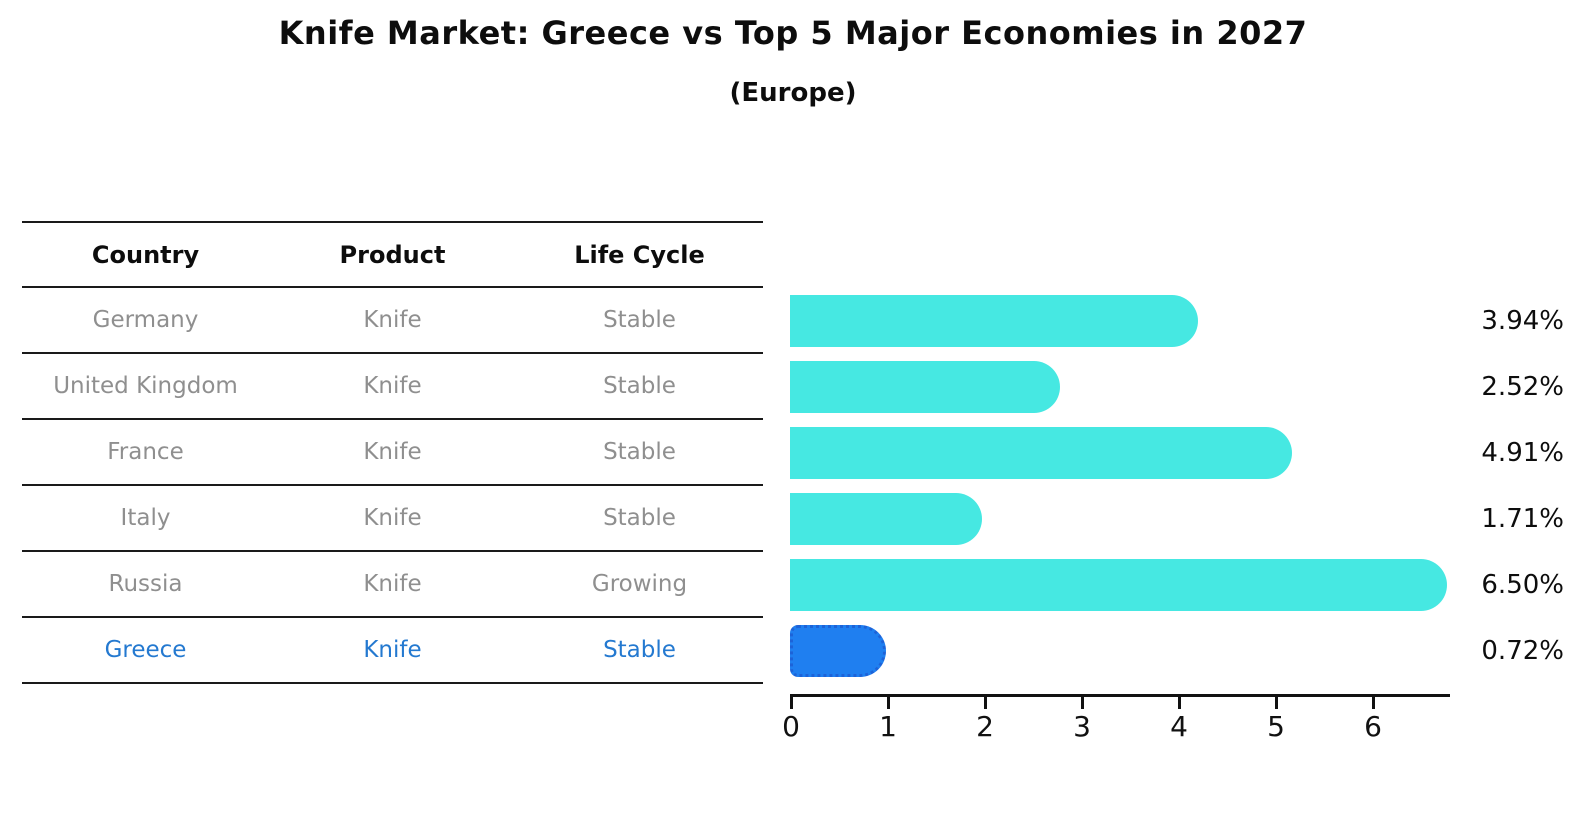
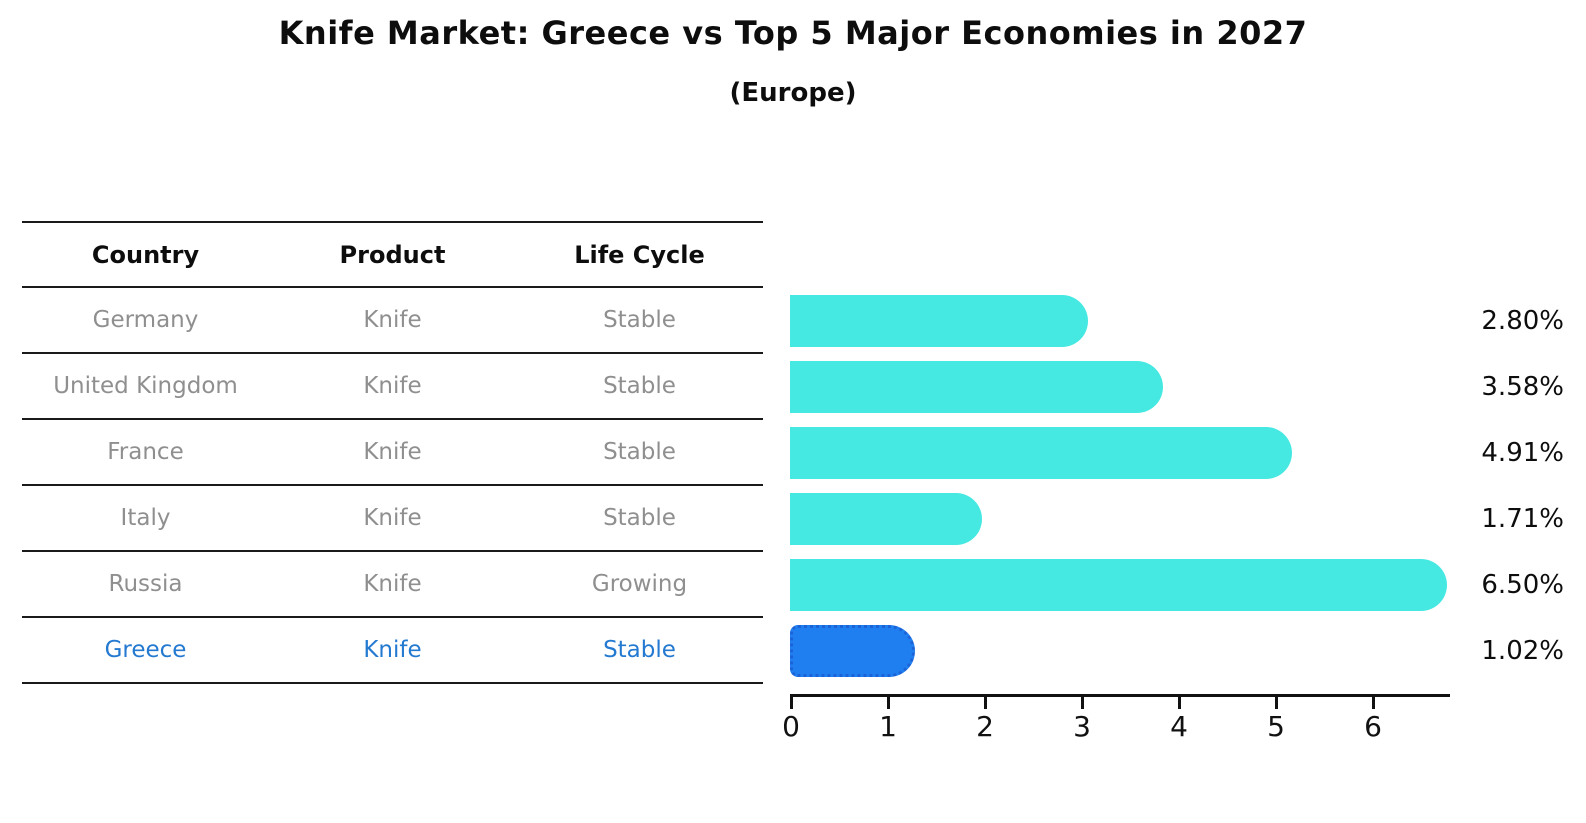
Germany: 3.94% -> 2.80%
United Kingdom: 2.52% -> 3.58%
Greece: 0.72% -> 1.02%
